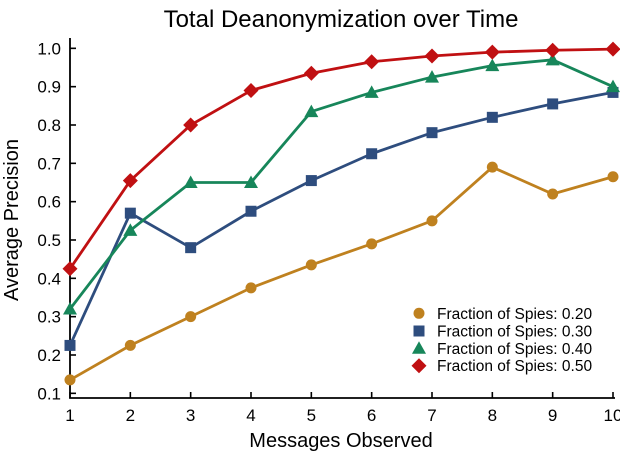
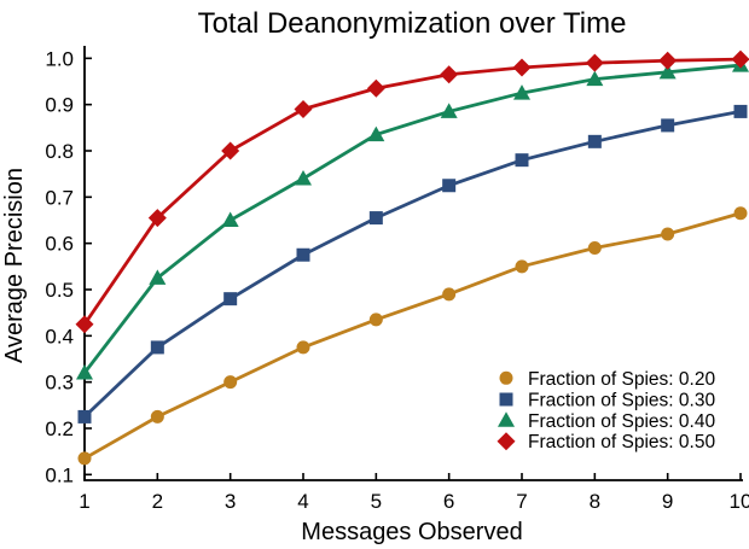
Fraction of Spies: 0.30/2: 0.57 -> 0.38
Fraction of Spies: 0.40/4: 0.65 -> 0.74
Fraction of Spies: 0.20/8: 0.69 -> 0.59
Fraction of Spies: 0.40/10: 0.90 -> 0.98
